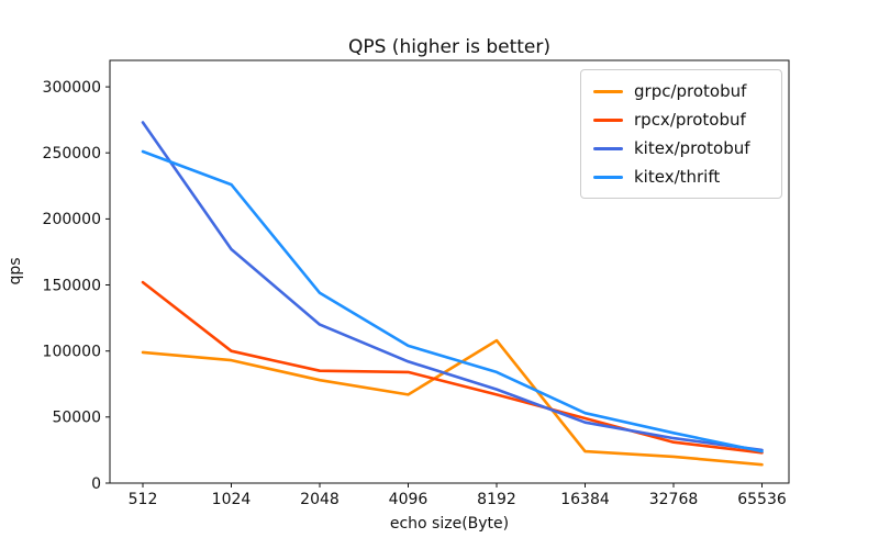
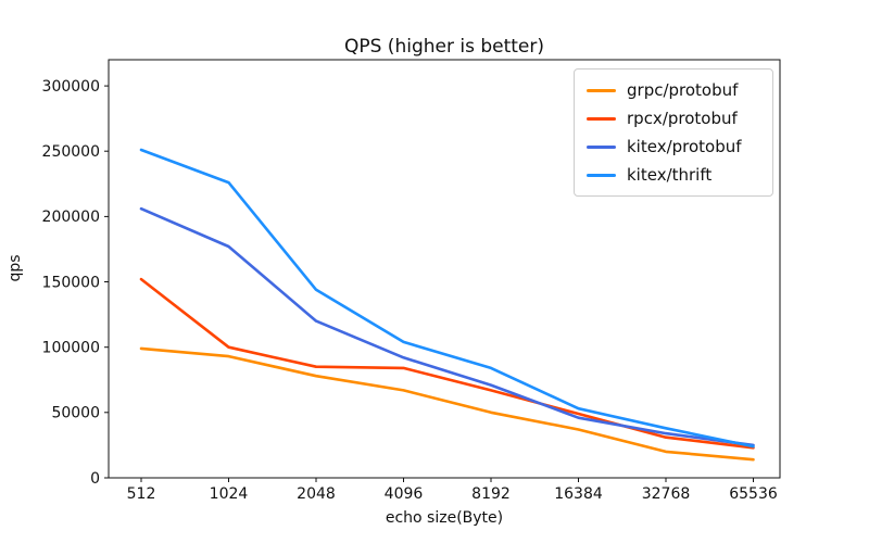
kitex/protobuf/512: 273000 -> 206000
grpc/protobuf/8192: 108000 -> 50000
grpc/protobuf/16384: 24000 -> 37000
